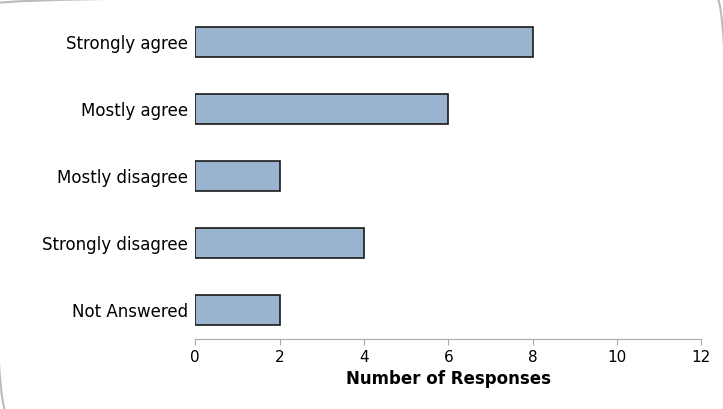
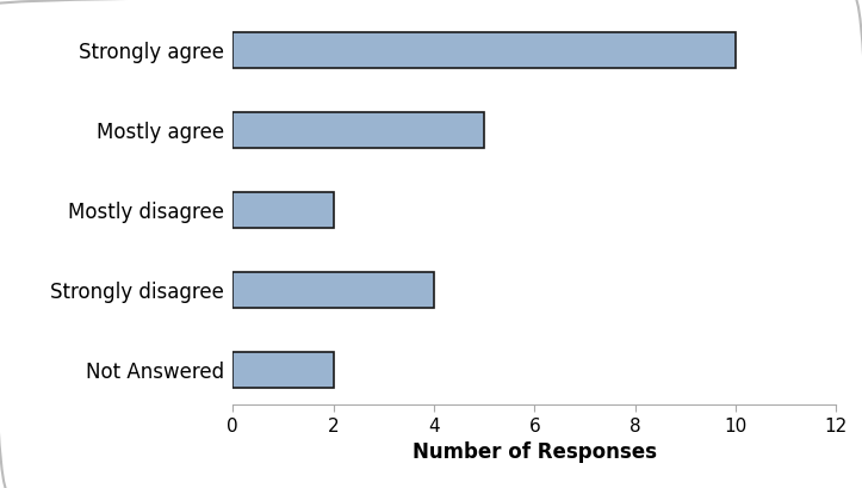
Strongly agree: 8 -> 10
Mostly agree: 6 -> 5
